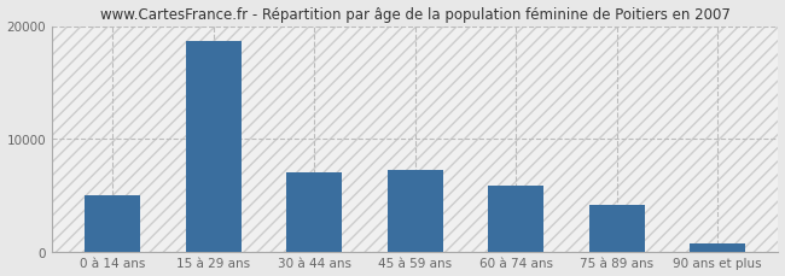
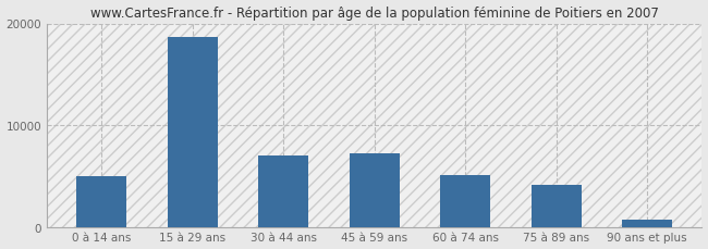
60 à 74 ans: 5800 -> 5100
